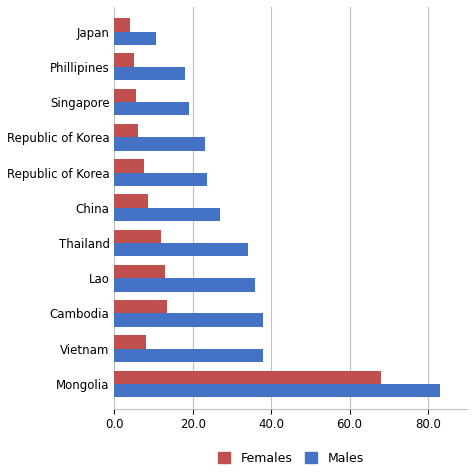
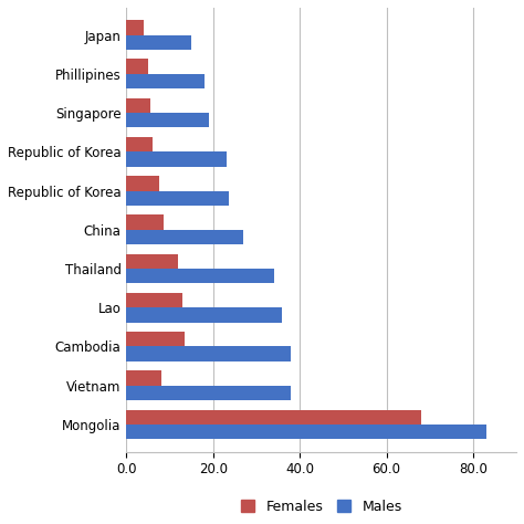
Males/Japan: 10.5 -> 15.0
